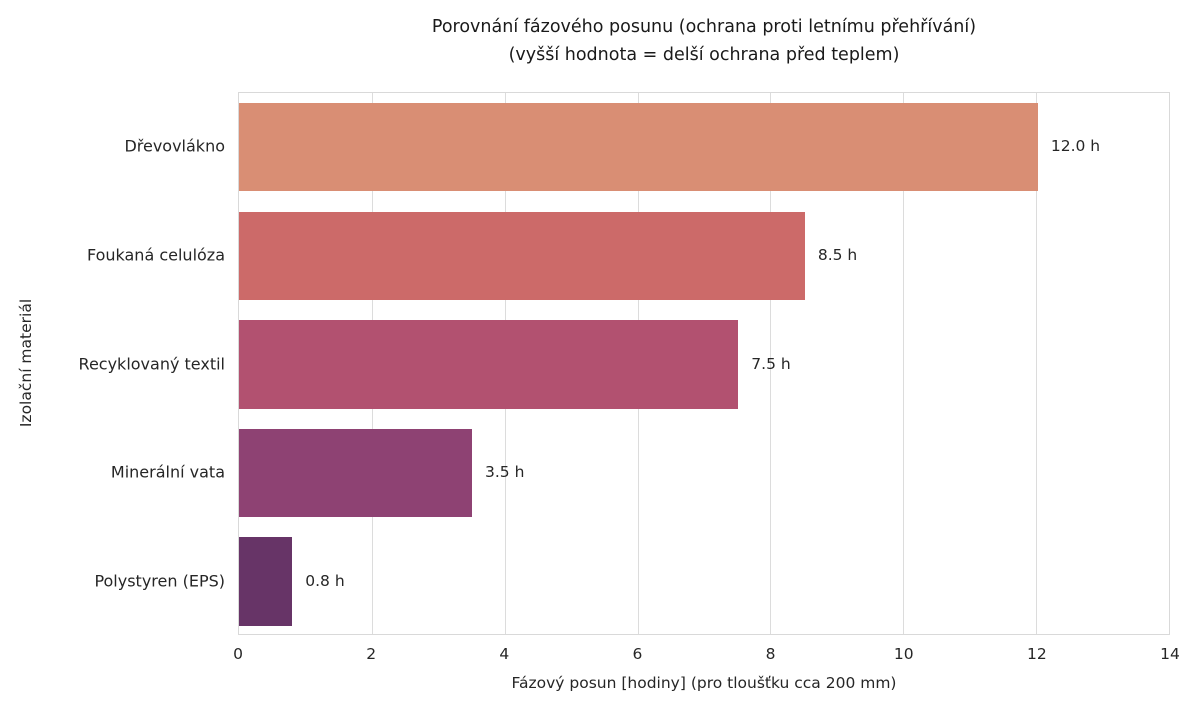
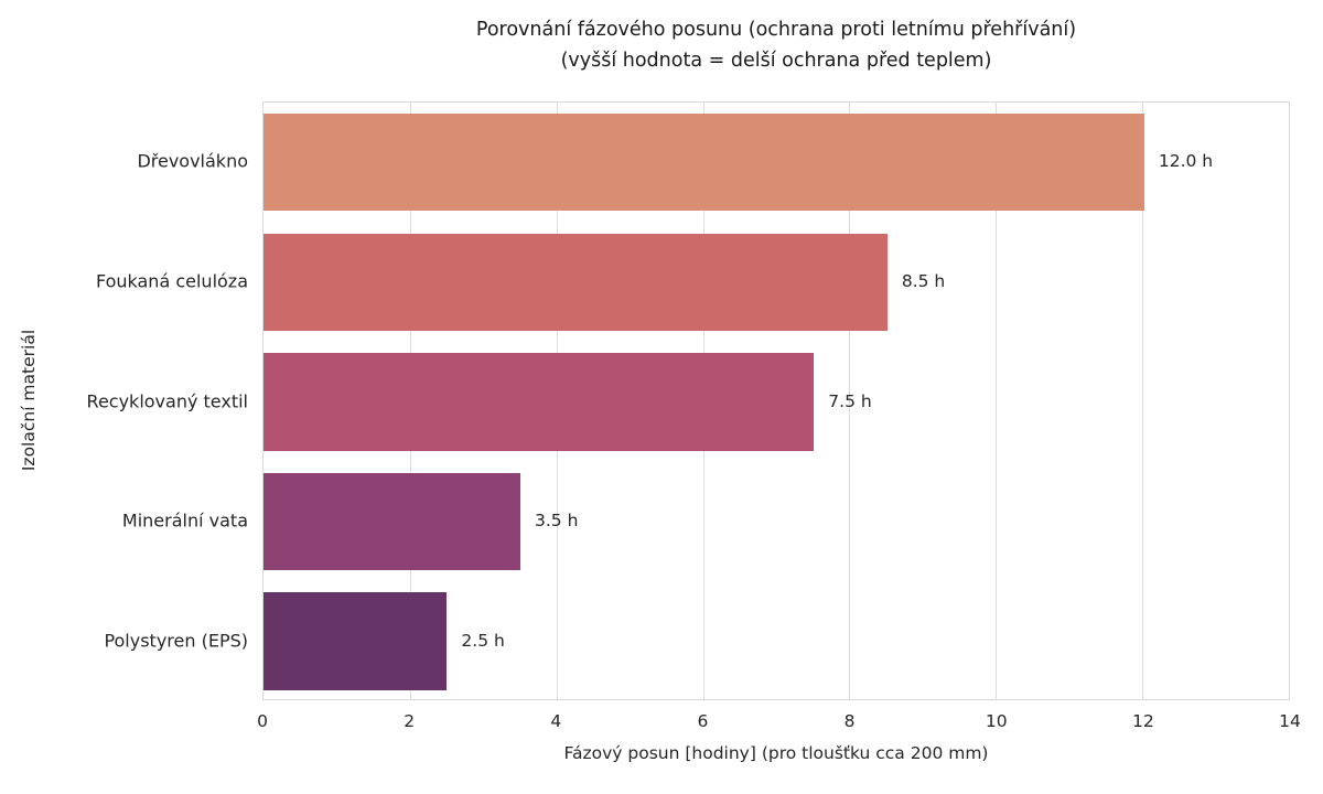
Polystyren (EPS): 0.8 -> 2.5
